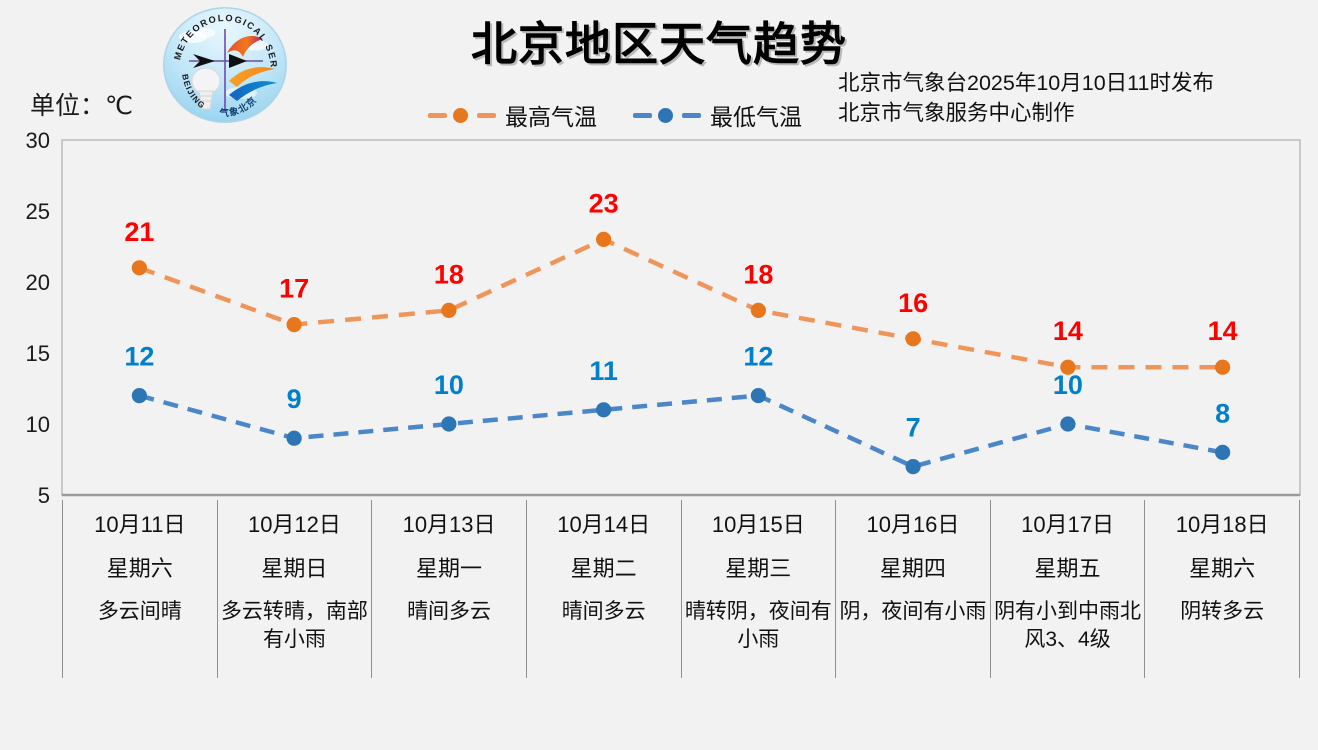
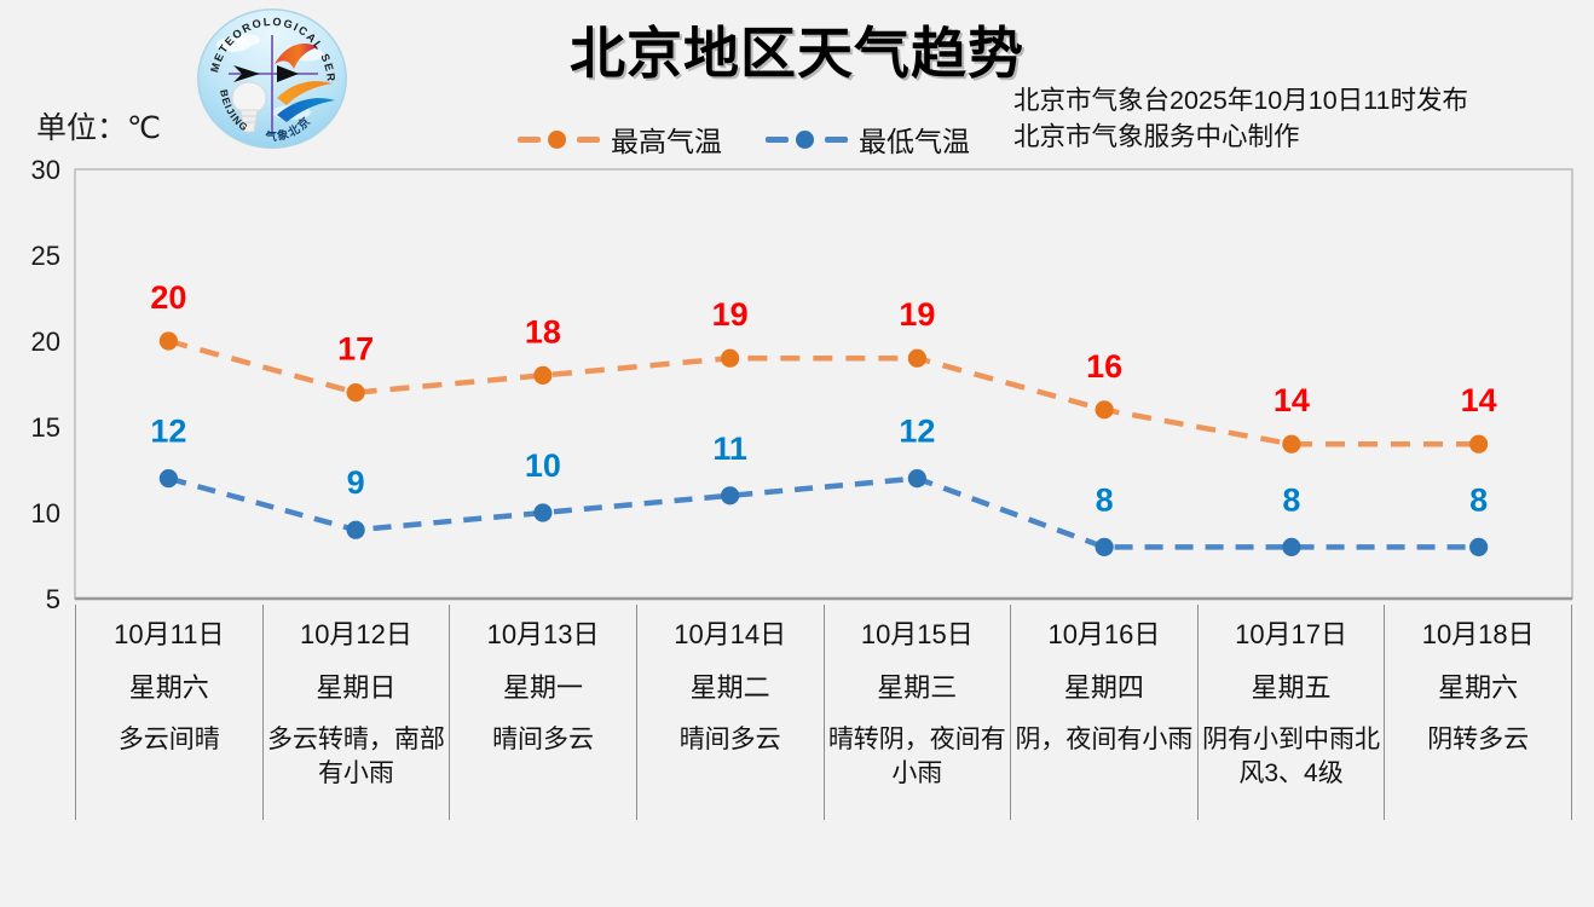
最高气温/10月11日: 21 -> 20
最高气温/10月14日: 23 -> 19
最高气温/10月15日: 18 -> 19
最低气温/10月16日: 7 -> 8
最低气温/10月17日: 10 -> 8
